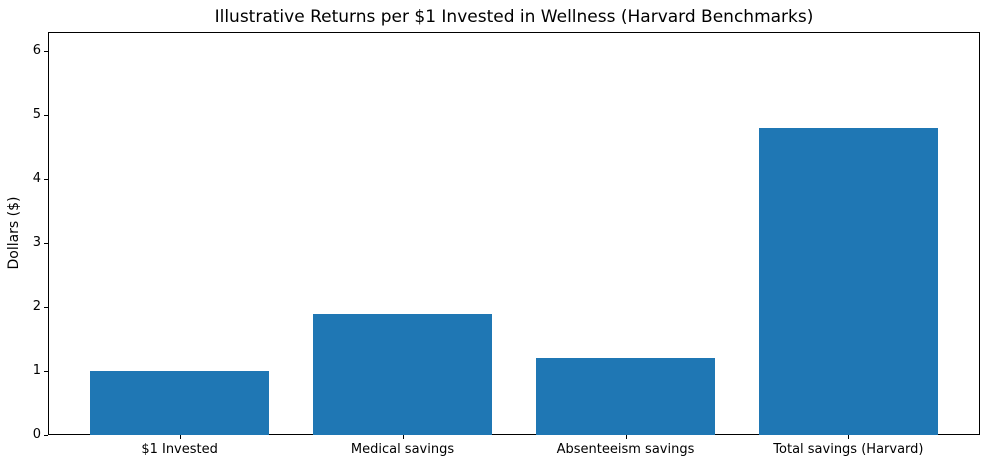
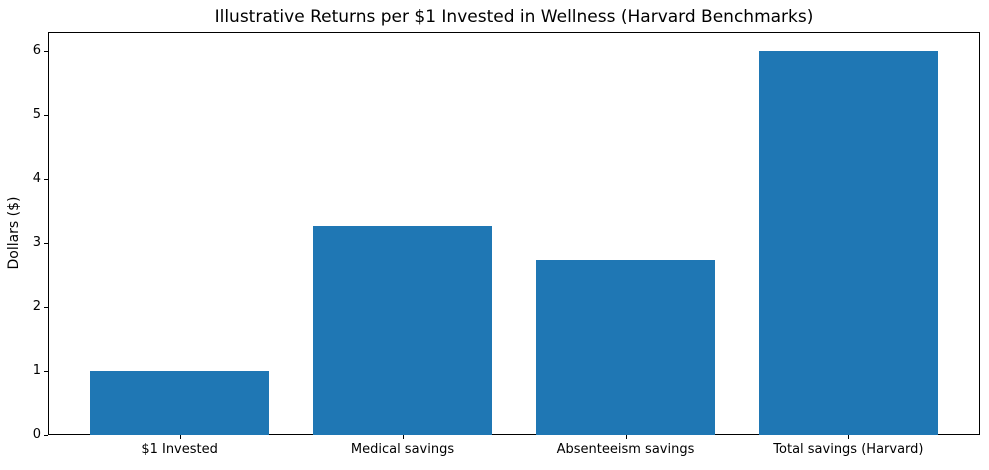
Medical savings: 1.9 -> 3.3
Absenteeism savings: 1.2 -> 2.7
Total savings (Harvard): 4.8 -> 6.0
